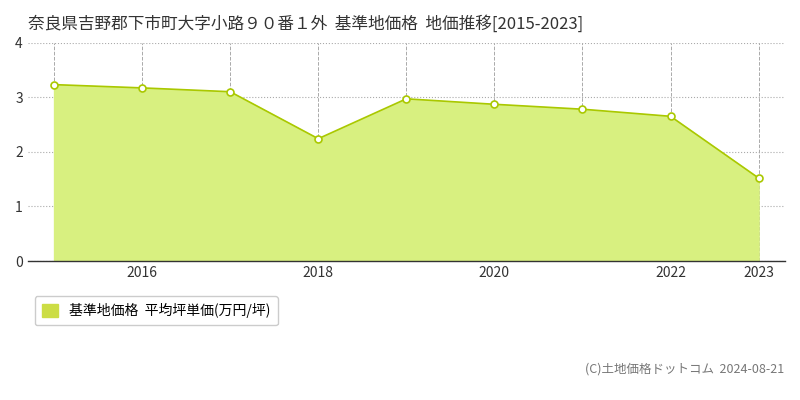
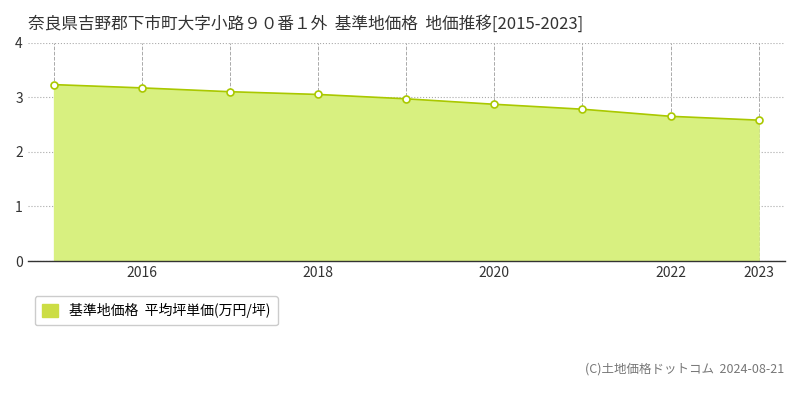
2018: 2.24 -> 3.05
2023: 1.52 -> 2.58
